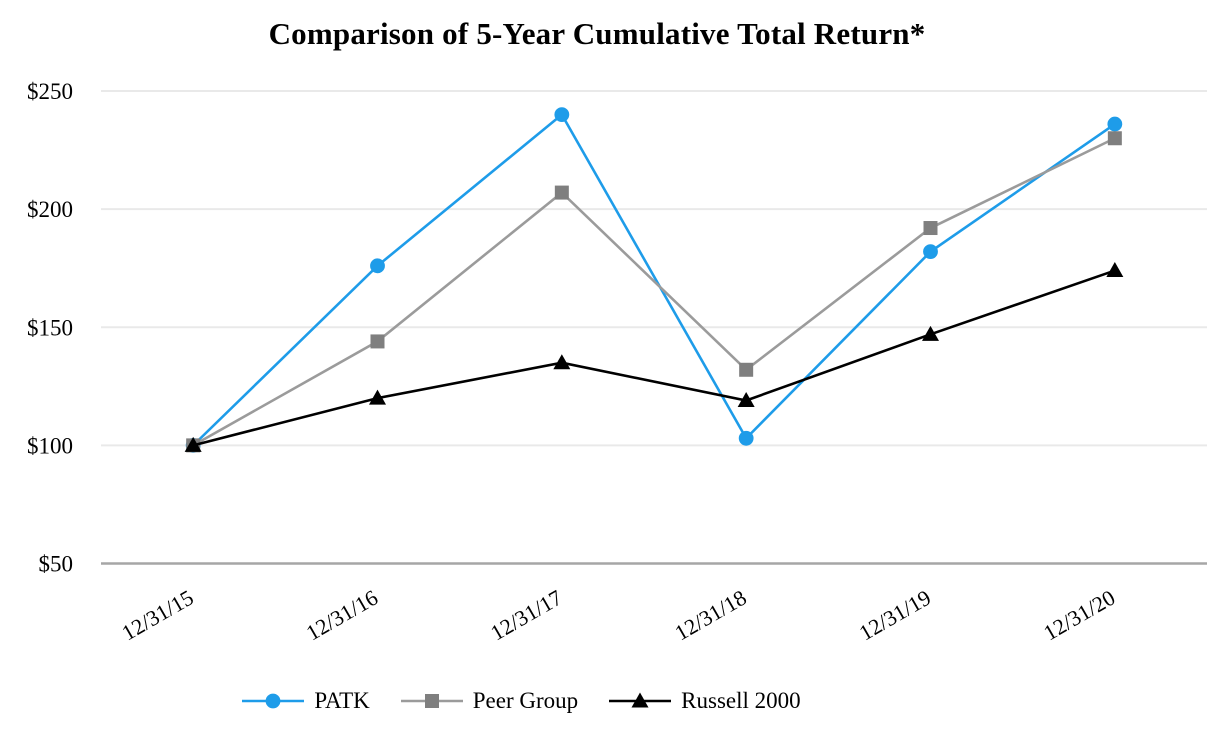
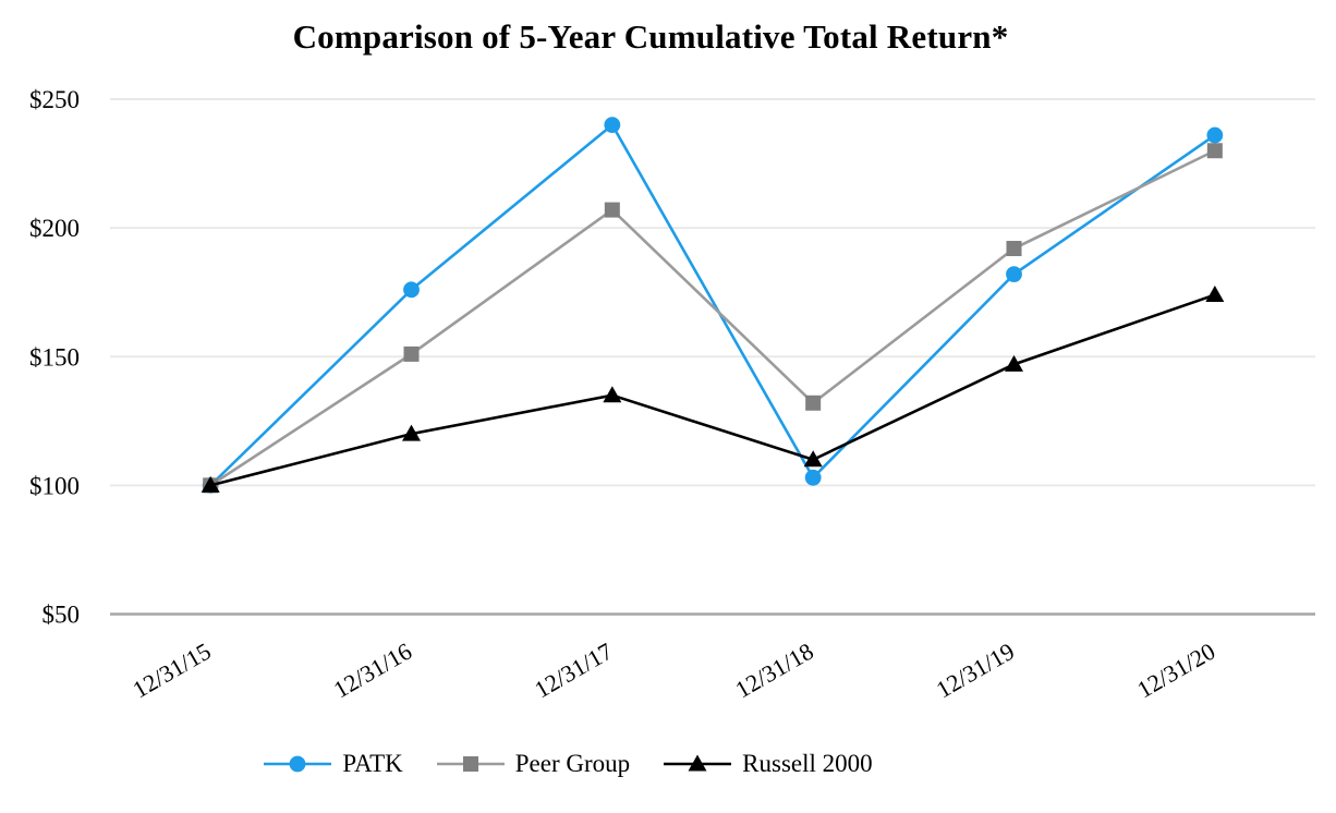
Peer Group/12/31/16: $144 -> $151
Russell 2000/12/31/18: $119 -> $110
